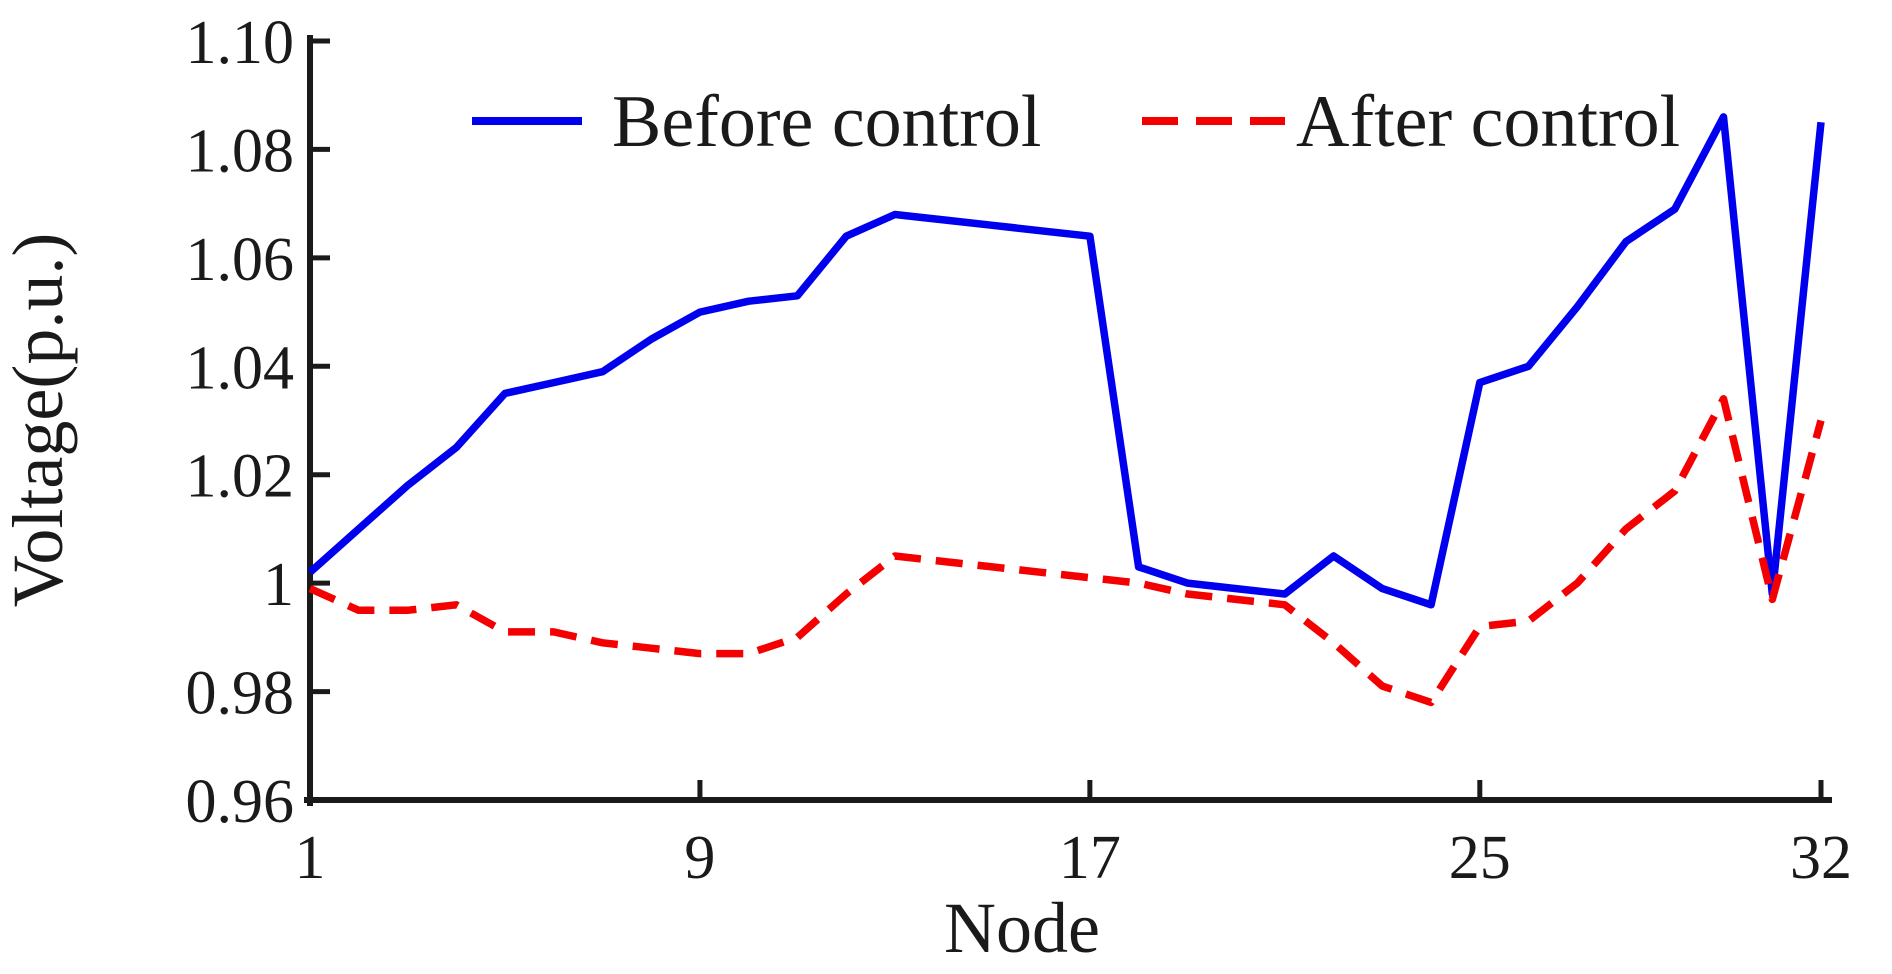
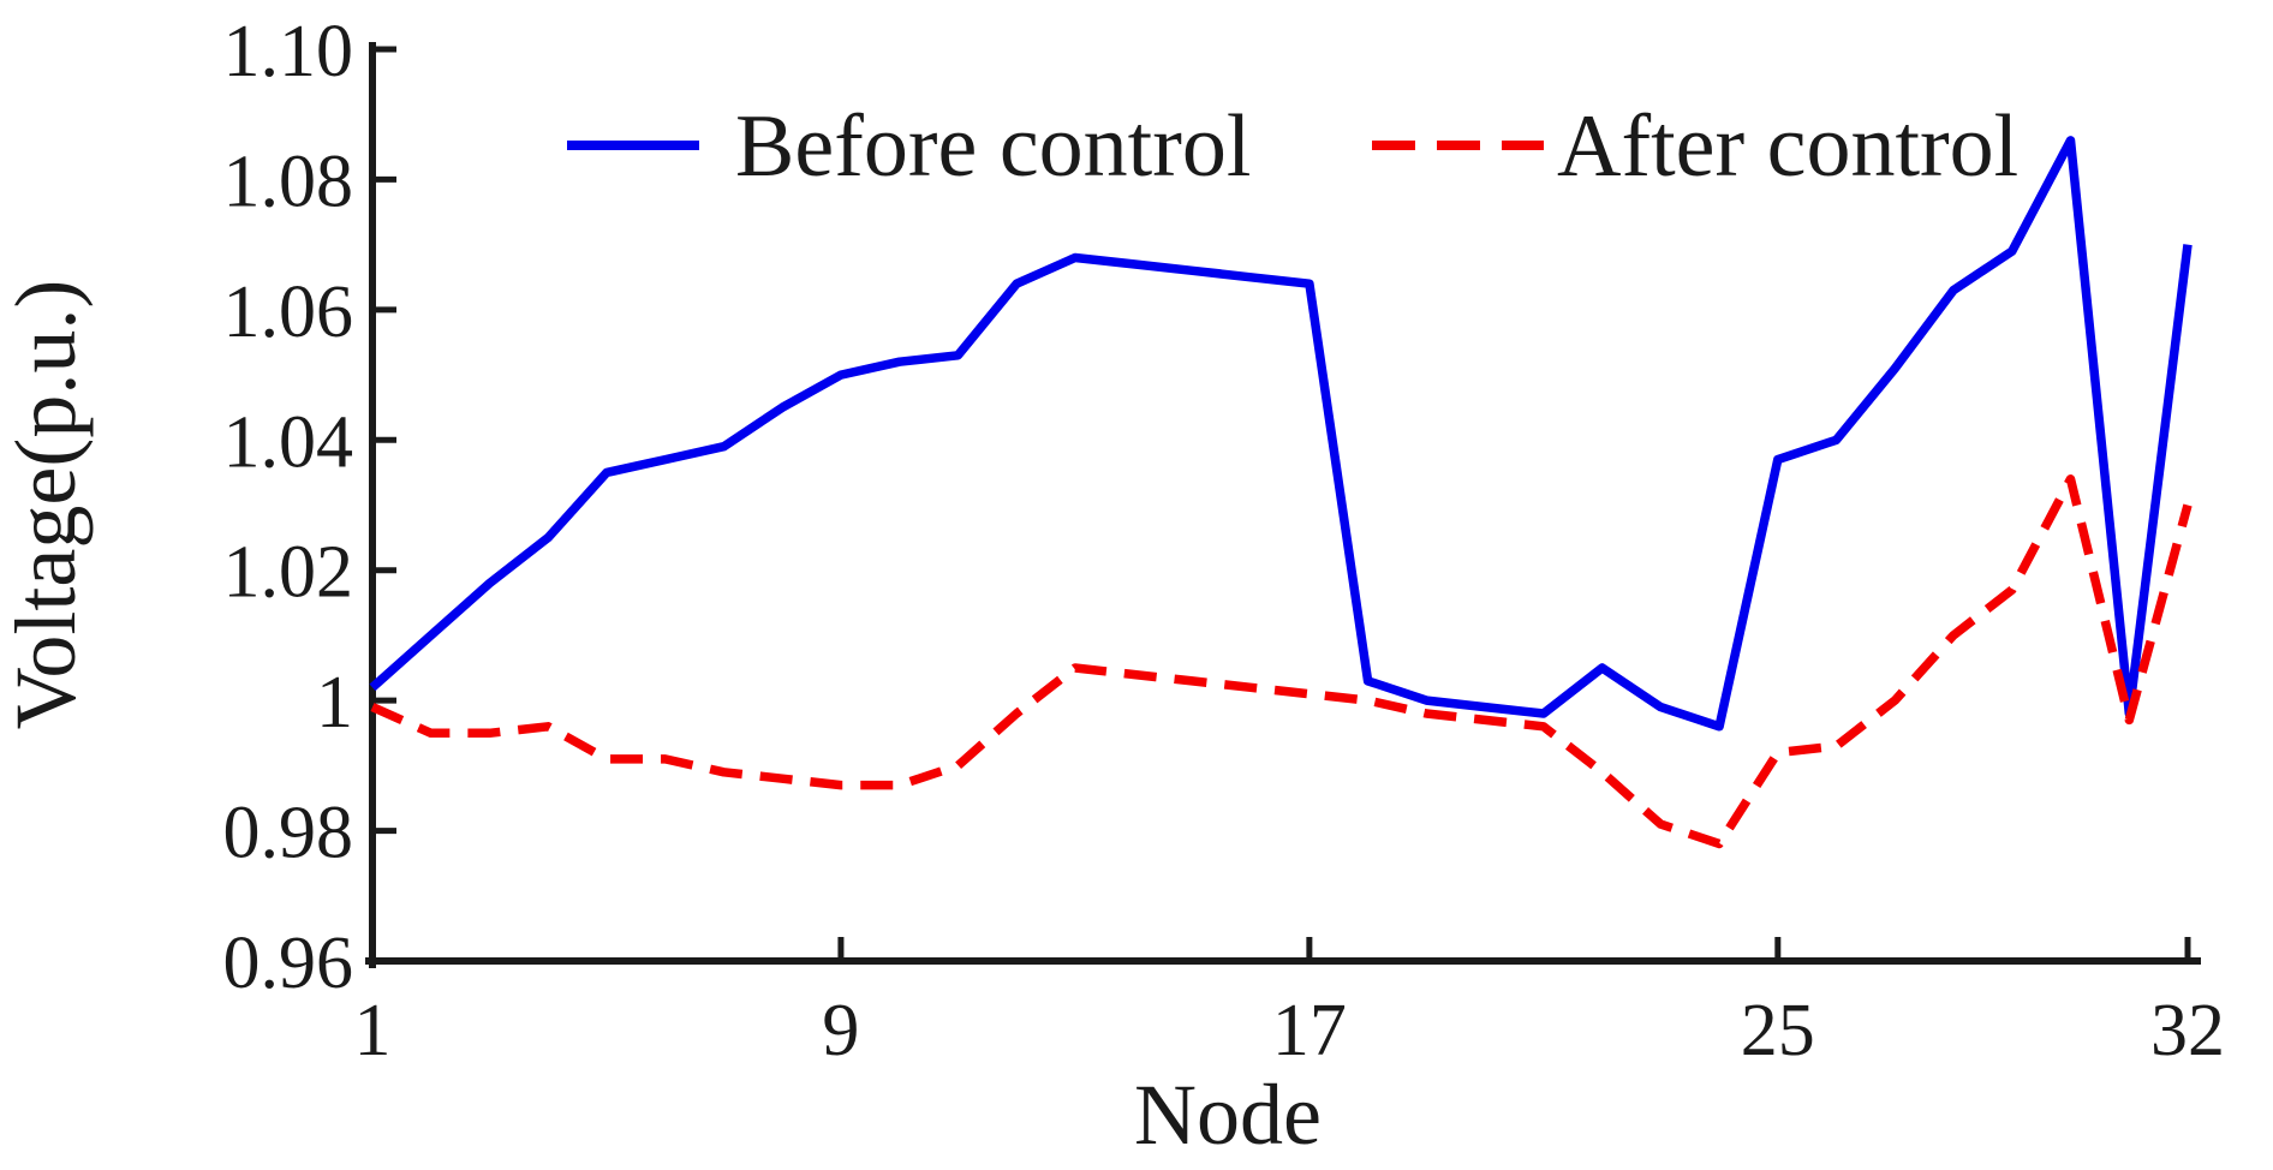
Before control/32: 1.085 -> 1.070
